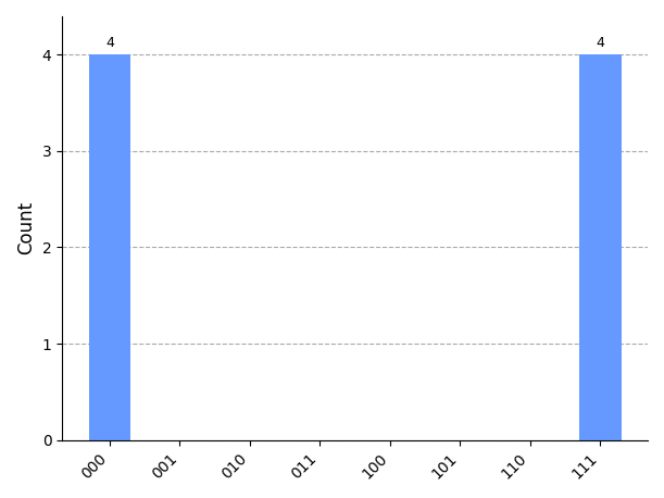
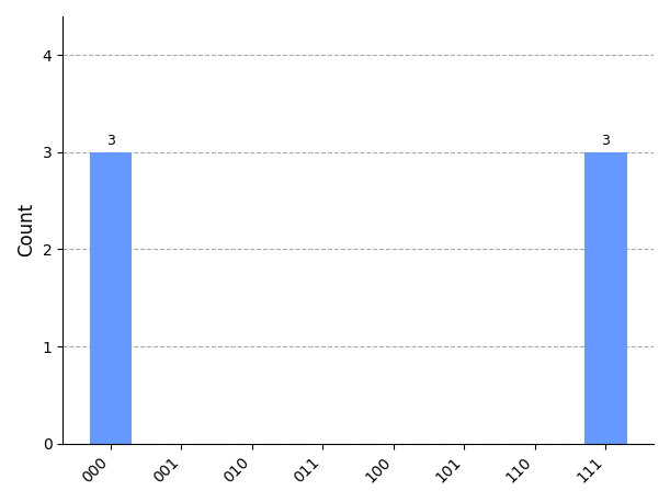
000: 4 -> 3
111: 4 -> 3
